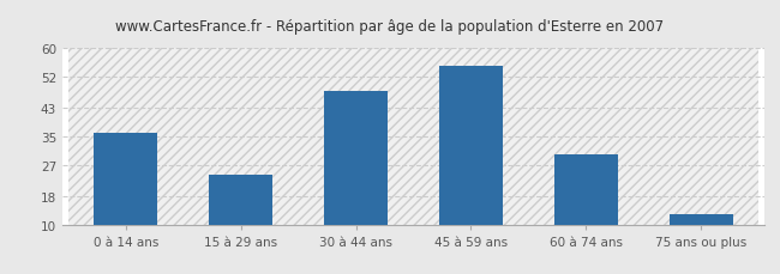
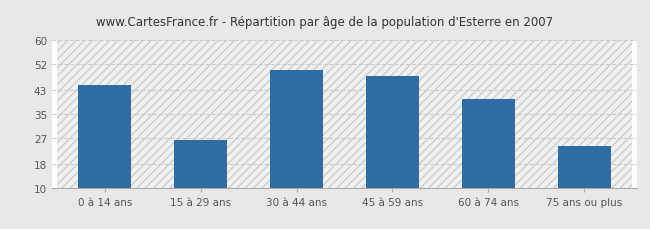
0 à 14 ans: 36 -> 45
15 à 29 ans: 24 -> 26
30 à 44 ans: 48 -> 50
45 à 59 ans: 55 -> 48
60 à 74 ans: 30 -> 40
75 ans ou plus: 13 -> 24
